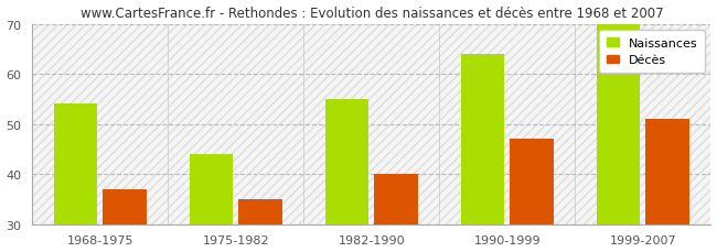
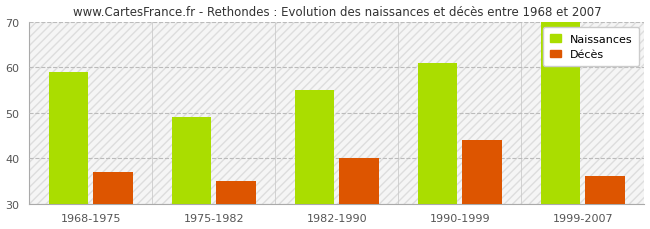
Naissances/1968-1975: 54 -> 59
Naissances/1975-1982: 44 -> 49
Naissances/1990-1999: 64 -> 61
Décès/1990-1999: 47 -> 44
Décès/1999-2007: 51 -> 36
